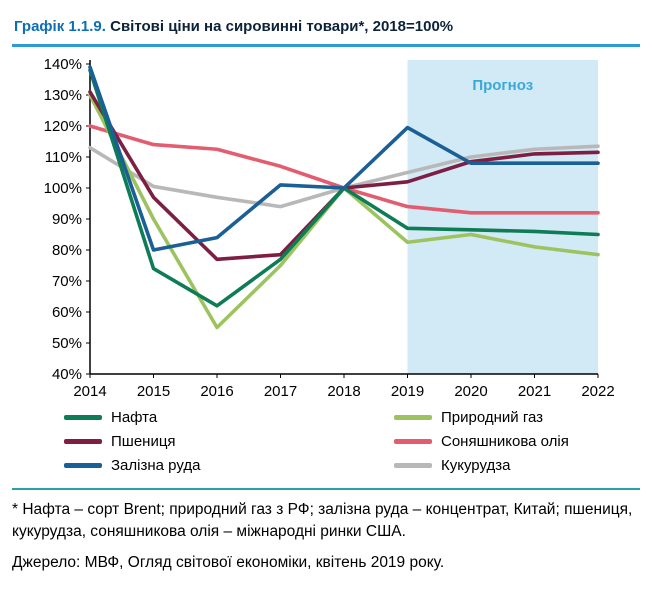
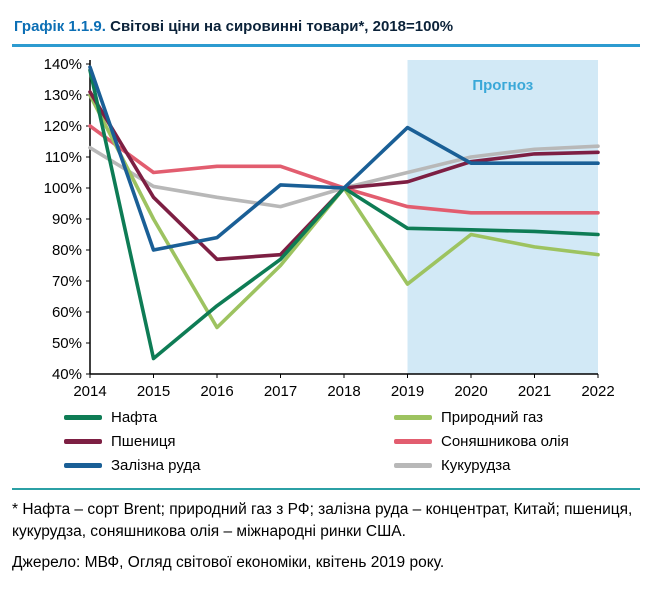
Нафта/2015: 74% -> 45%
Соняшникова олія/2015: 114% -> 105%
Соняшникова олія/2016: 112% -> 107%
Природний газ/2019: 82% -> 69%
